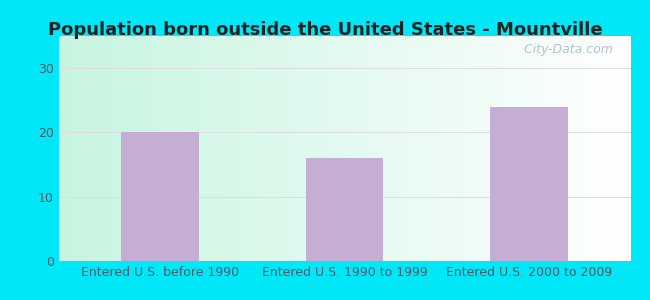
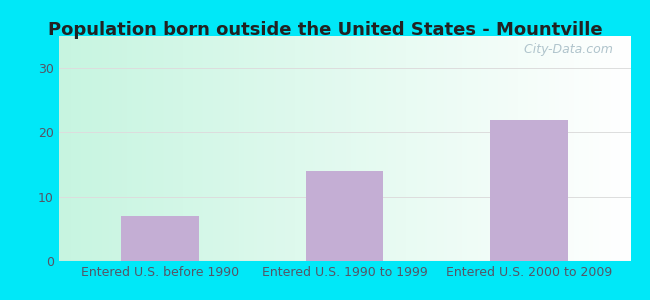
Entered U.S. before 1990: 20 -> 7
Entered U.S. 1990 to 1999: 16 -> 14
Entered U.S. 2000 to 2009: 24 -> 22
